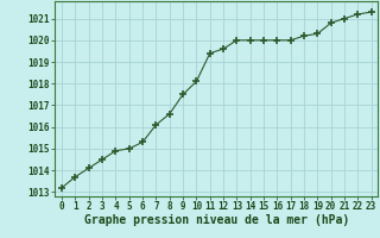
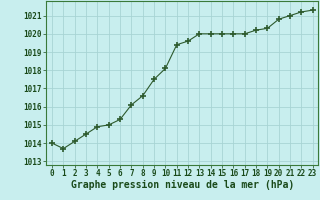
0: 1013.2 -> 1014.0
